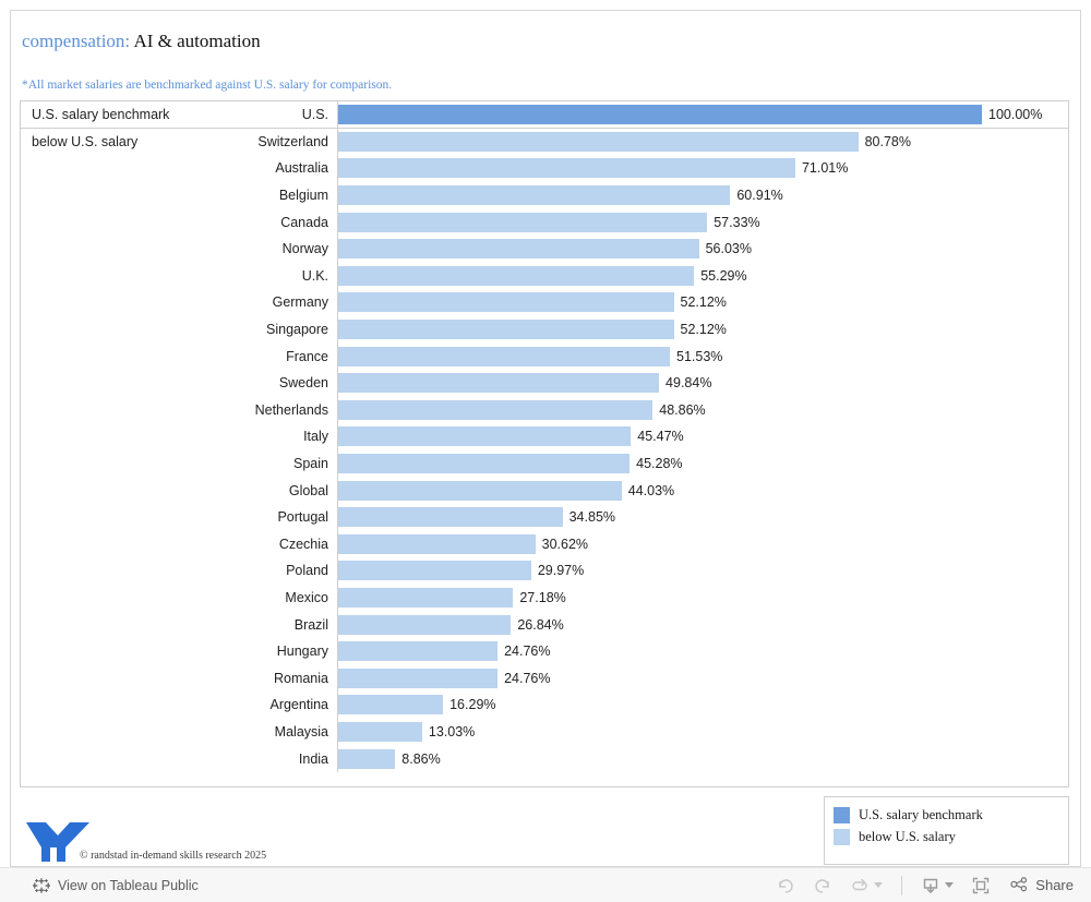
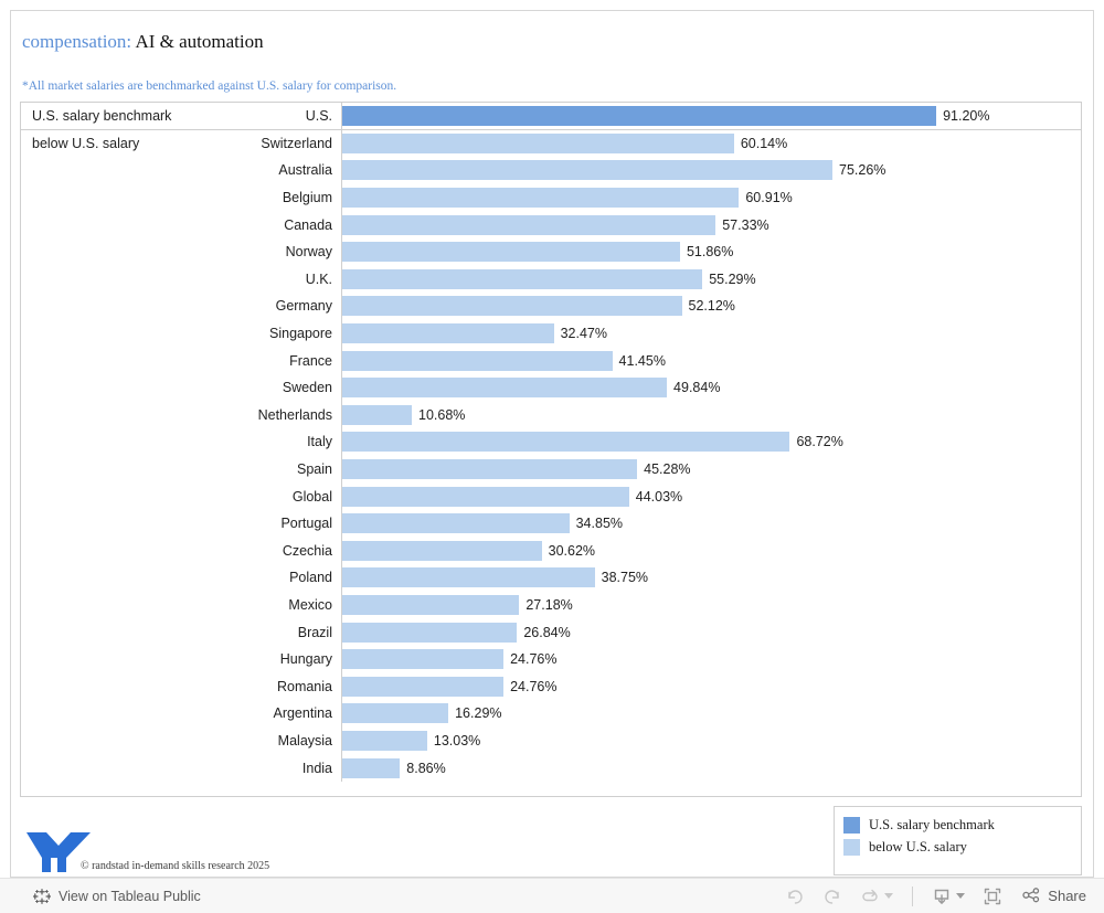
U.S.: 100.00% -> 91.20%
Switzerland: 80.78% -> 60.14%
Australia: 71.01% -> 75.26%
Norway: 56.03% -> 51.86%
Singapore: 52.12% -> 32.47%
France: 51.53% -> 41.45%
Netherlands: 48.86% -> 10.68%
Italy: 45.47% -> 68.72%
Poland: 29.97% -> 38.75%
